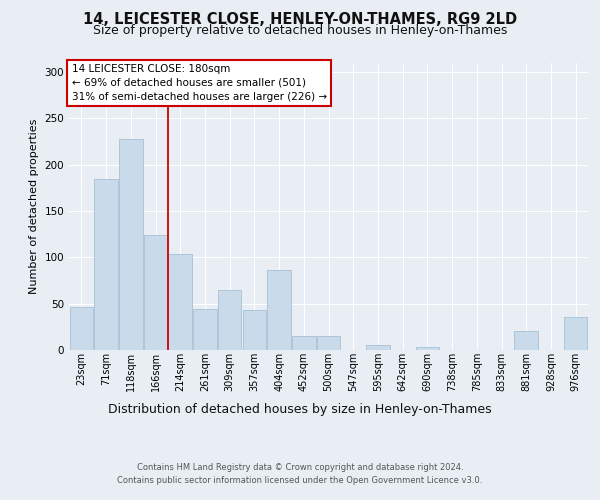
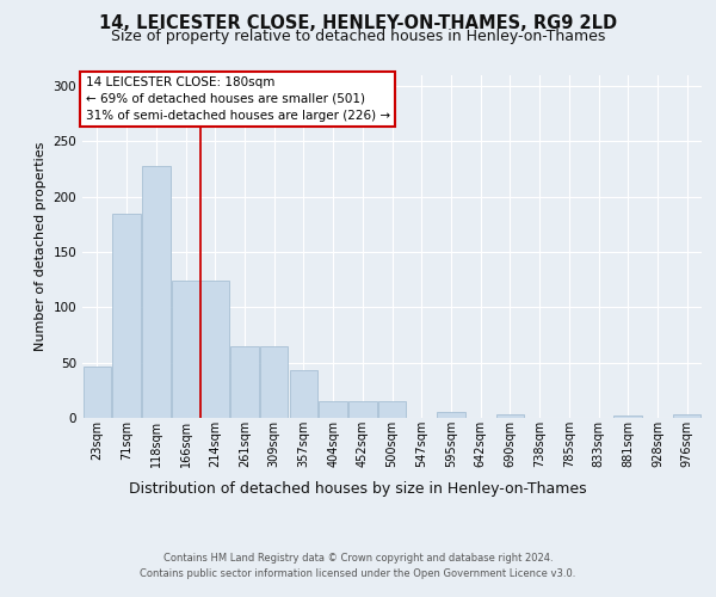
214sqm: 104 -> 124
261sqm: 44 -> 65
404sqm: 86 -> 15
881sqm: 20 -> 2
976sqm: 36 -> 3
